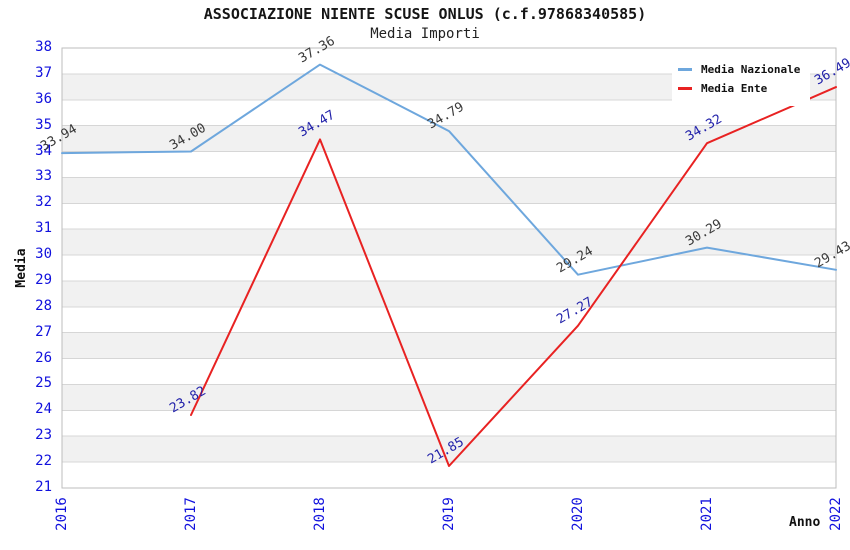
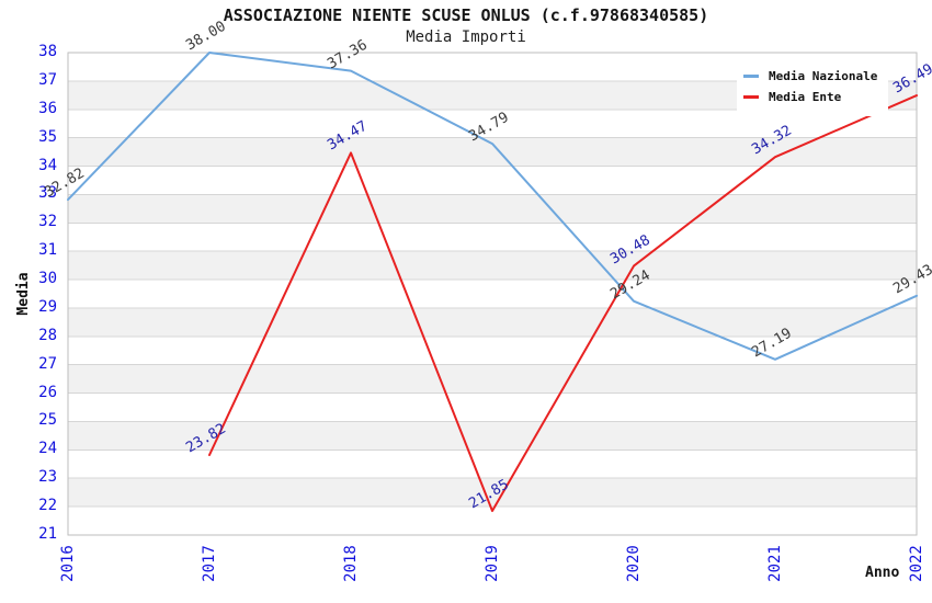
Media Nazionale/2016: 33.94 -> 32.82
Media Nazionale/2017: 34.00 -> 38.00
Media Ente/2020: 27.27 -> 30.48
Media Nazionale/2021: 30.29 -> 27.19
